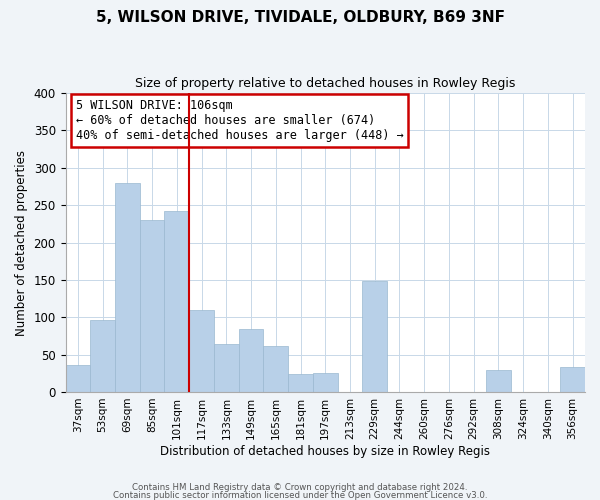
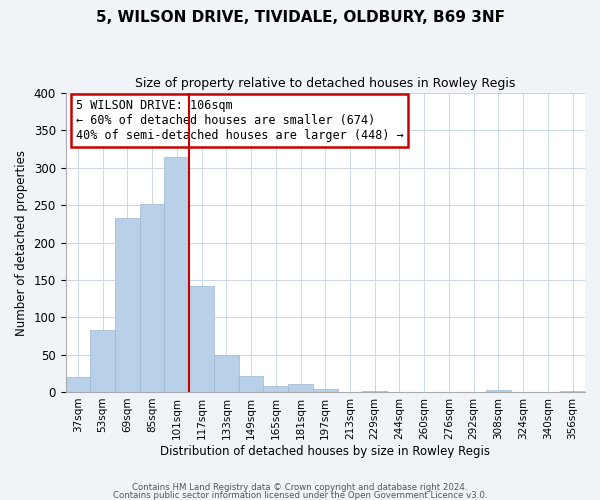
37sqm: 36 -> 20
53sqm: 96 -> 83
69sqm: 280 -> 233
85sqm: 230 -> 251
101sqm: 242 -> 315
117sqm: 110 -> 142
133sqm: 64 -> 50
149sqm: 84 -> 21
165sqm: 62 -> 8
181sqm: 24 -> 10
197sqm: 26 -> 4
229sqm: 148 -> 1
308sqm: 30 -> 2
356sqm: 34 -> 1
